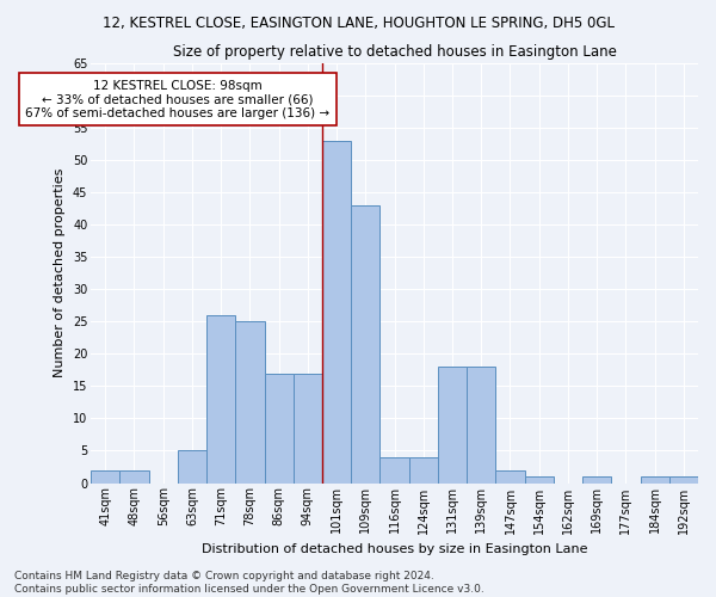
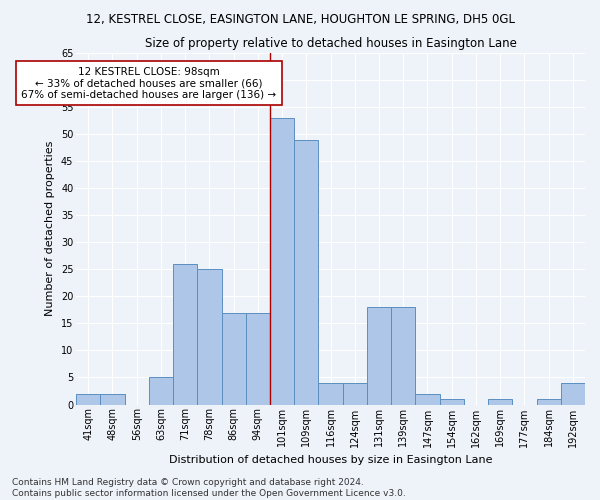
109sqm: 43 -> 49
192sqm: 1 -> 4
